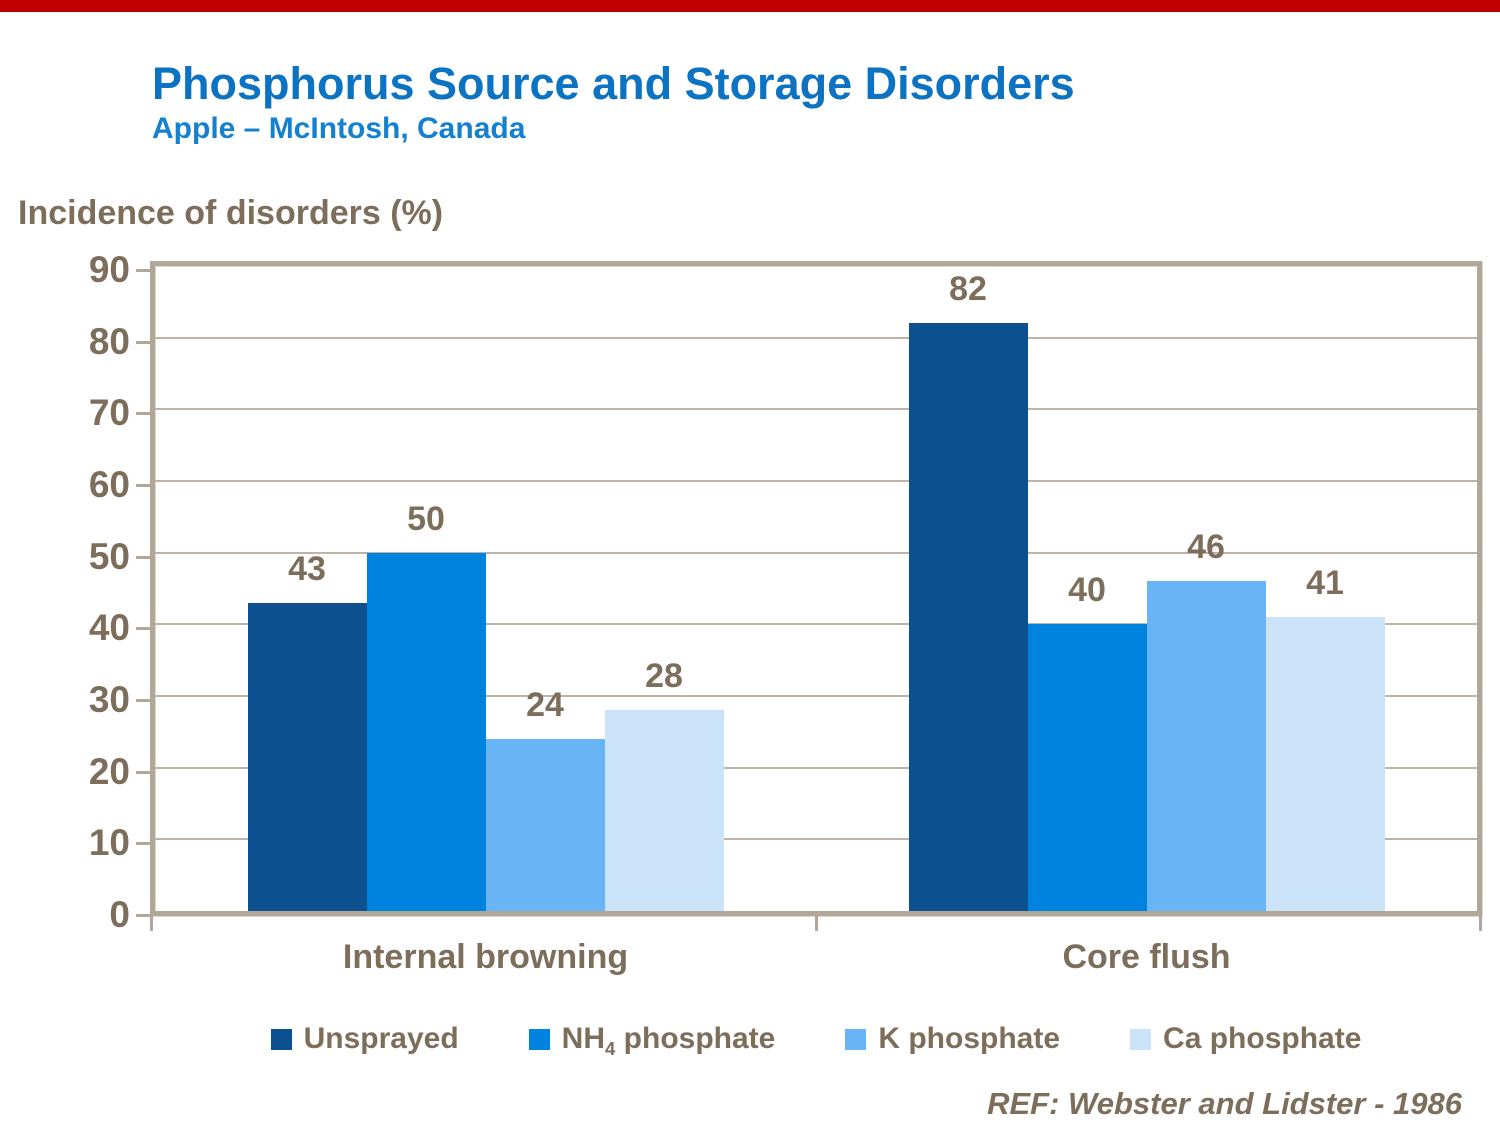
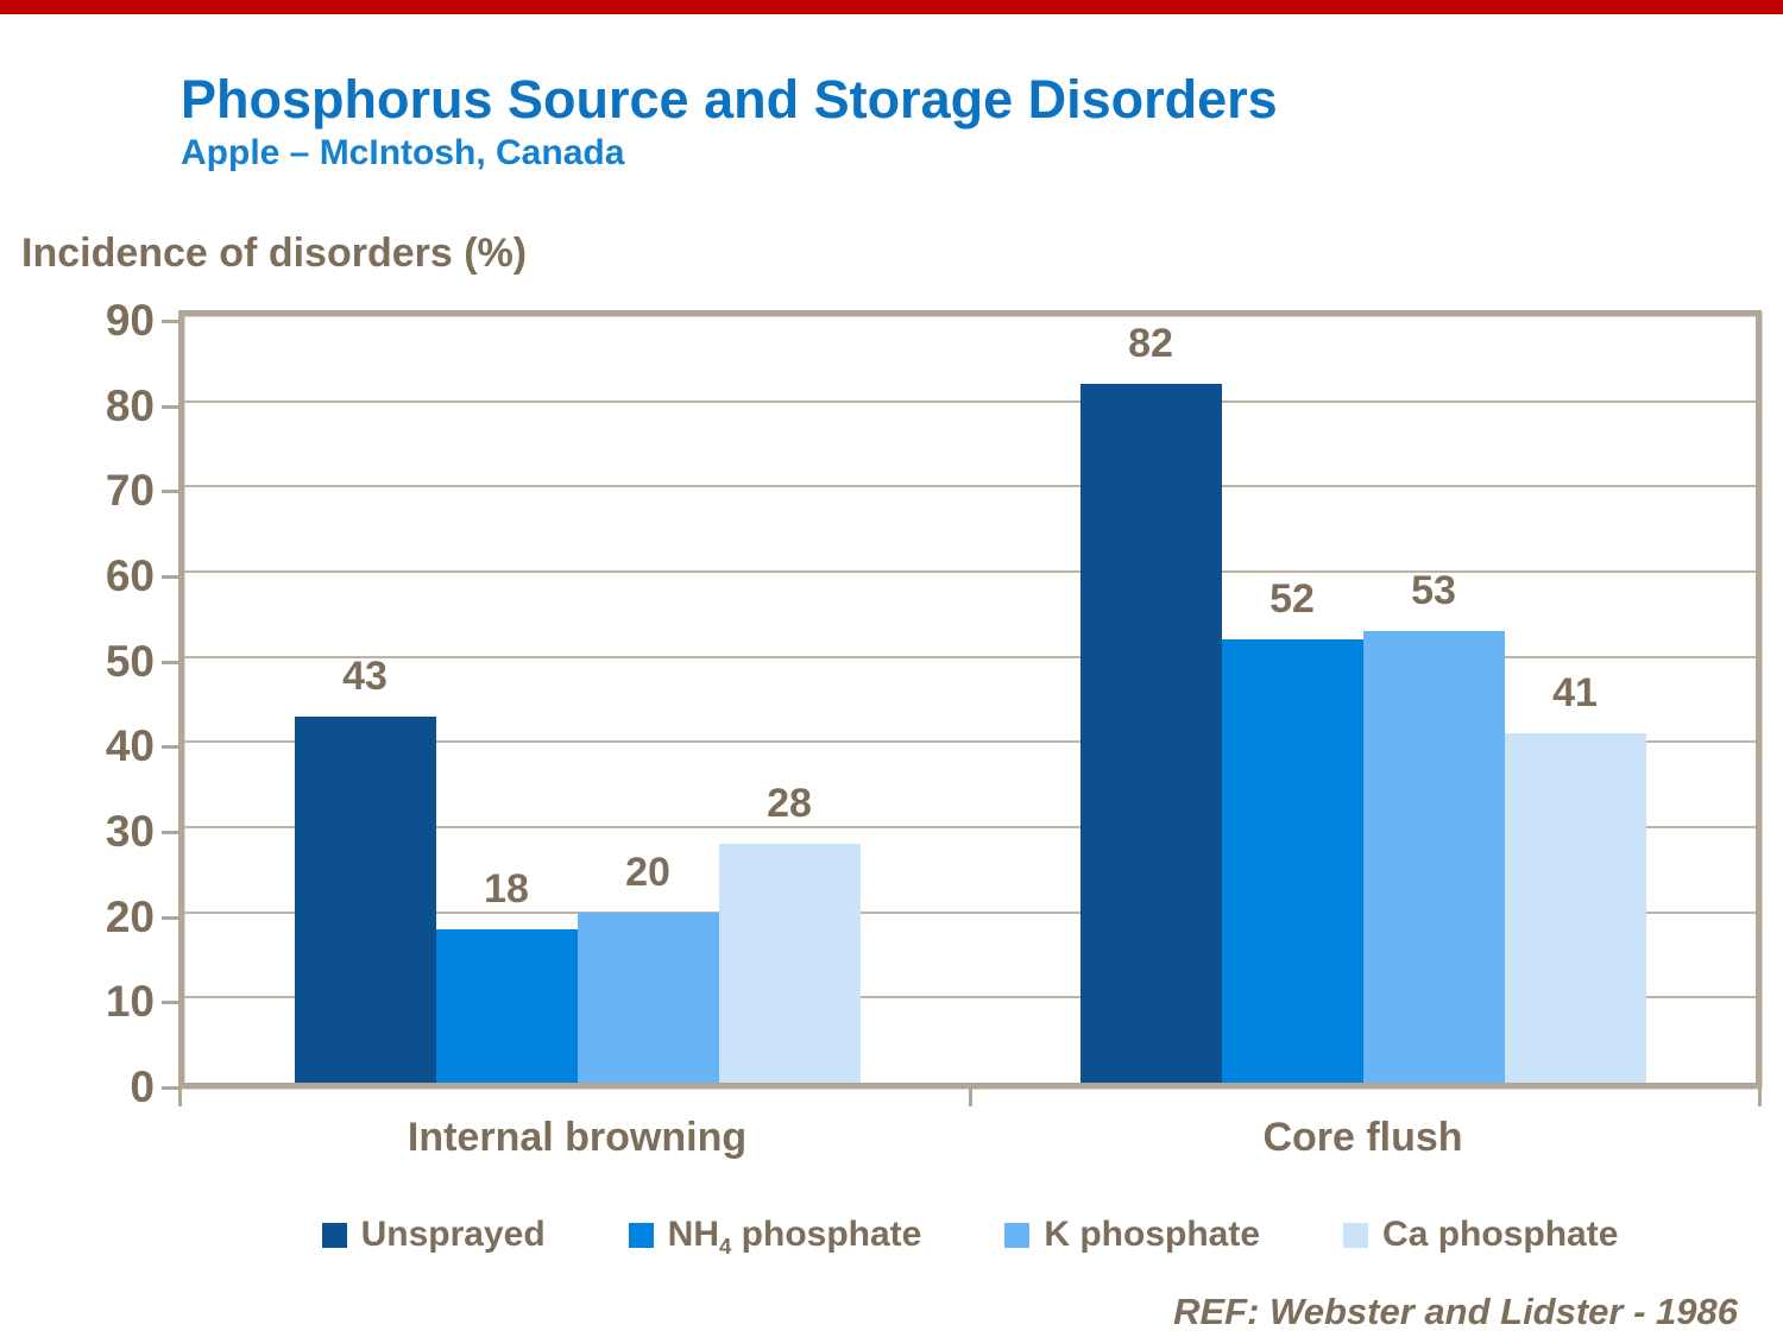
NH4 phosphate/Internal browning: 50 -> 18
K phosphate/Internal browning: 24 -> 20
NH4 phosphate/Core flush: 40 -> 52
K phosphate/Core flush: 46 -> 53
